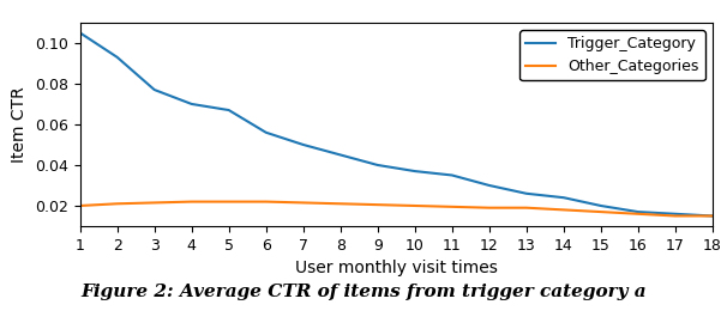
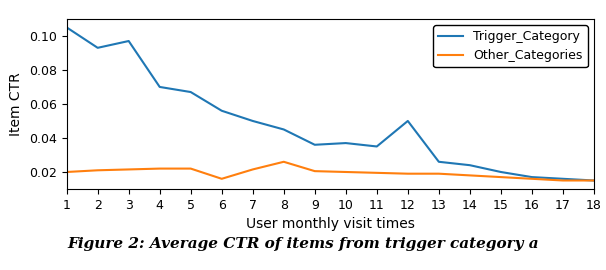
Trigger_Category/3: 0.077 -> 0.097
Other_Categories/6: 0.022 -> 0.016
Other_Categories/8: 0.021 -> 0.026
Trigger_Category/9: 0.040 -> 0.036
Trigger_Category/12: 0.030 -> 0.050
